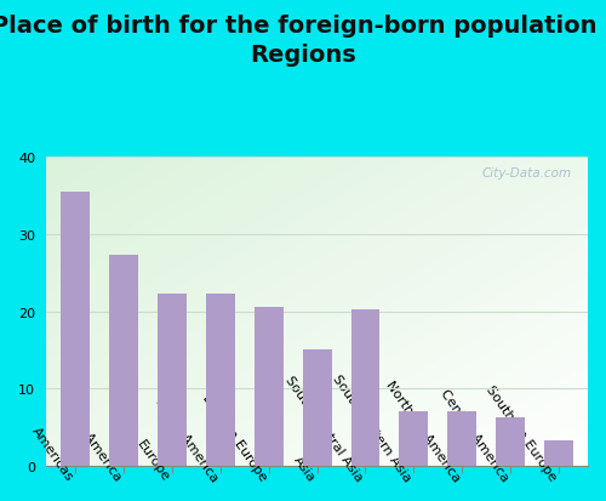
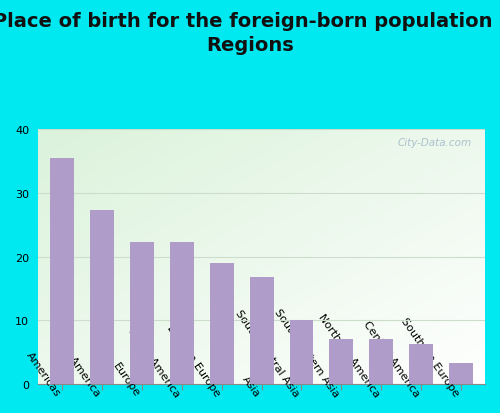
Eastern Europe: 20.6 -> 19.0
Asia: 15.0 -> 16.8
South Central Asia: 20.2 -> 10.0
